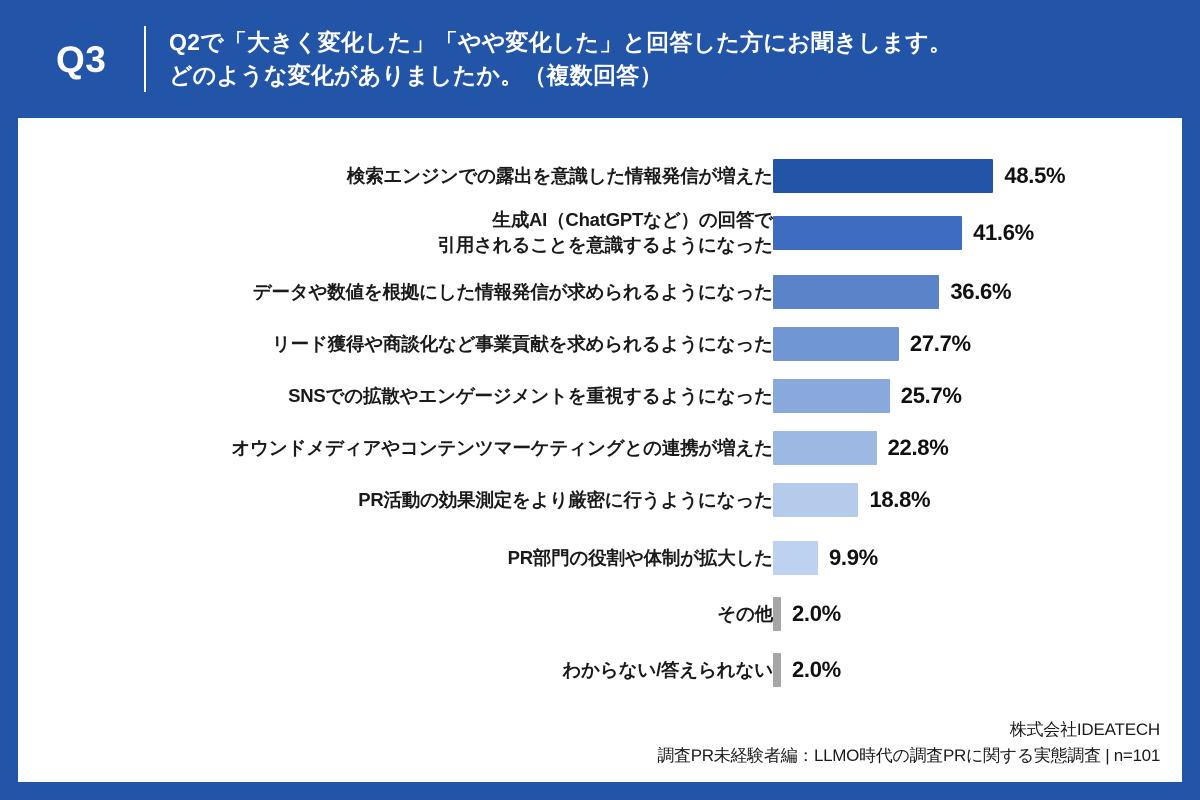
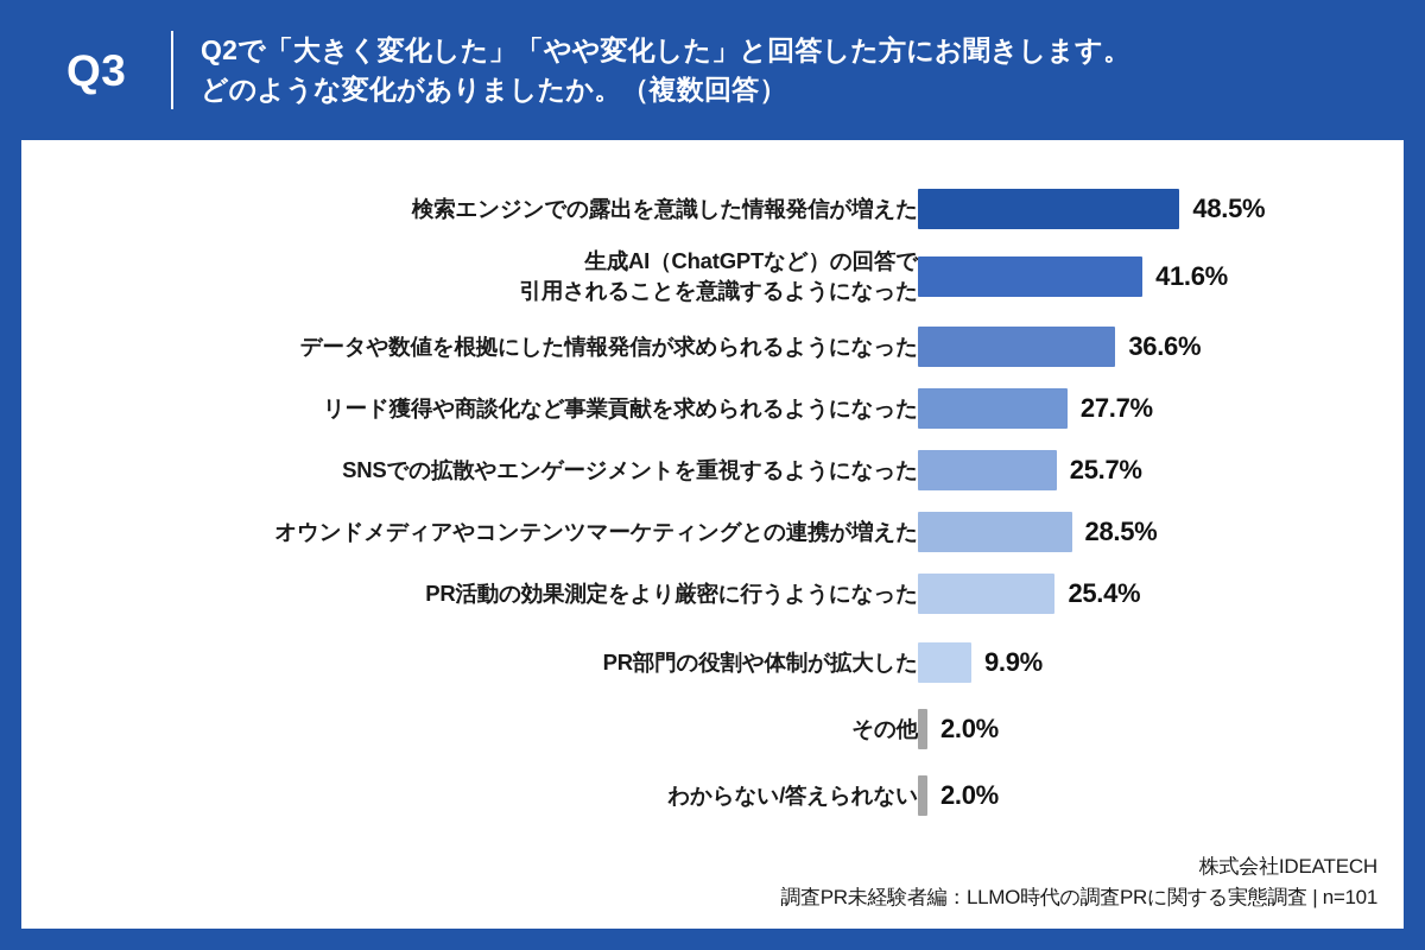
オウンドメディアやコンテンツマーケティングとの連携が増えた: 22.8% -> 28.5%
PR活動の効果測定をより厳密に行うようになった: 18.8% -> 25.4%
